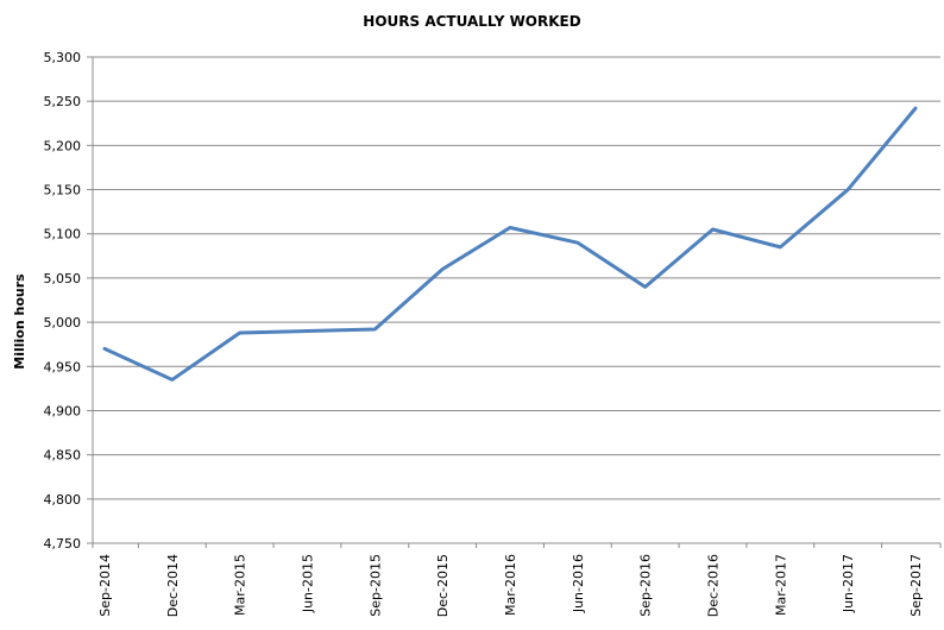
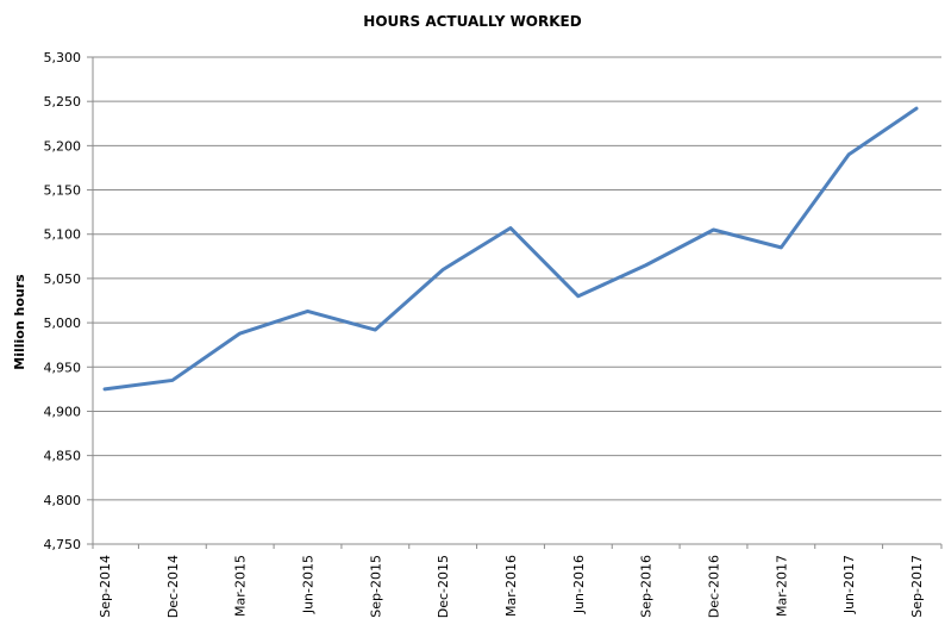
Sep-2014: 4970 -> 4920
Jun-2015: 4990 -> 5010
Jun-2016: 5090 -> 5030
Sep-2016: 5040 -> 5060
Jun-2017: 5150 -> 5190
